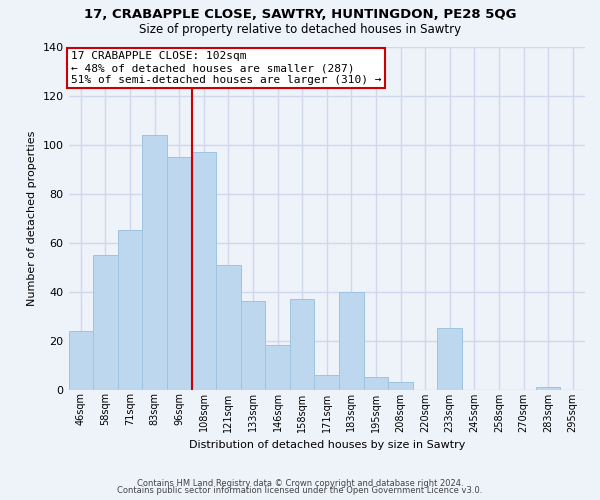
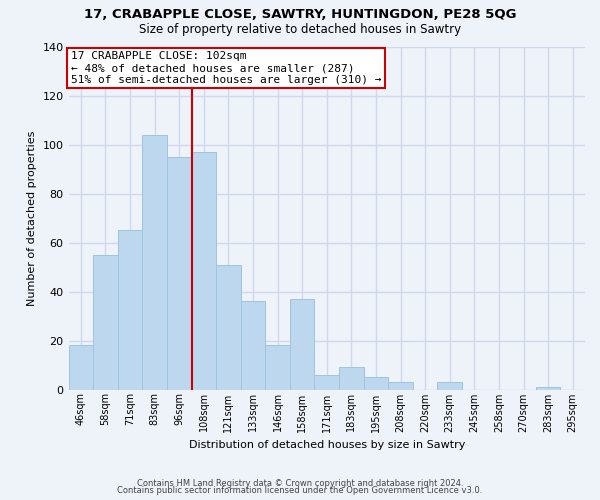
46sqm: 24 -> 18
183sqm: 40 -> 9
233sqm: 25 -> 3
